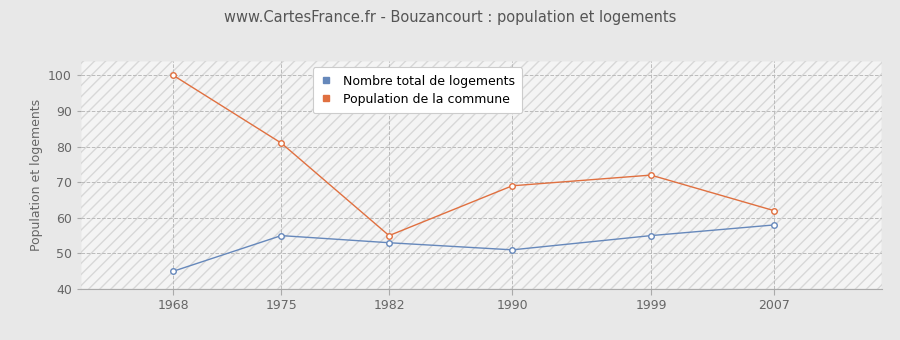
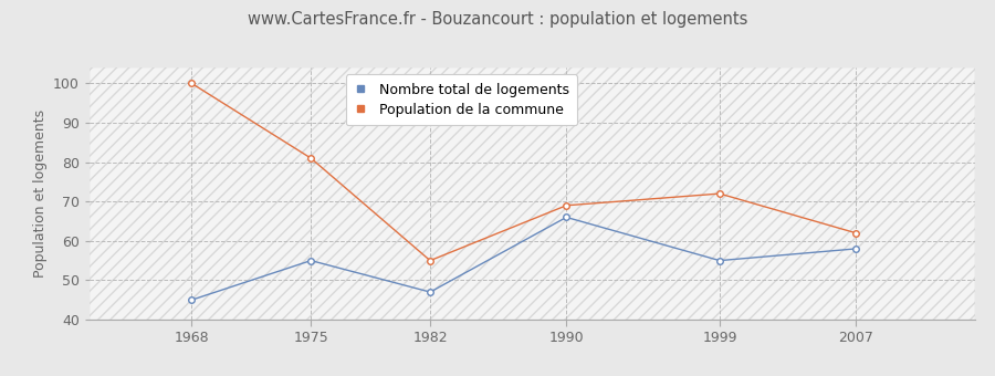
Nombre total de logements/1982: 53 -> 47
Nombre total de logements/1990: 51 -> 66
